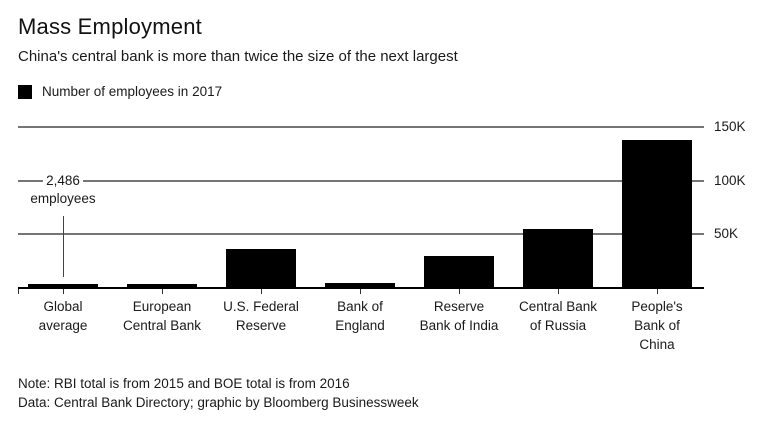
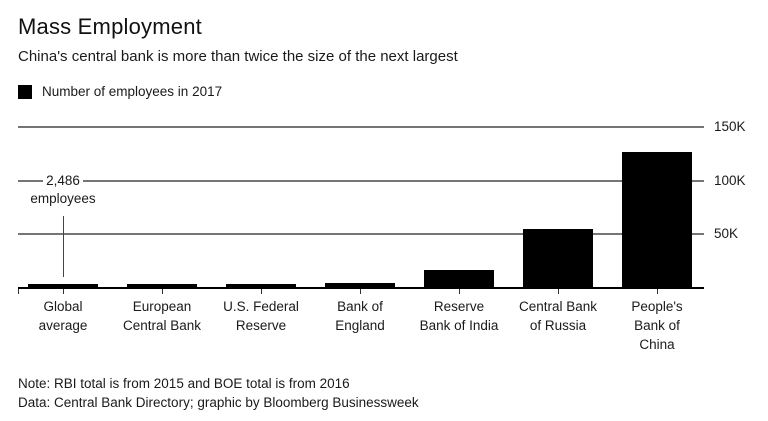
U.S. Federal Reserve: 36K -> 3K
Reserve Bank of India: 30K -> 17K
People's Bank of China: 138K -> 127K
